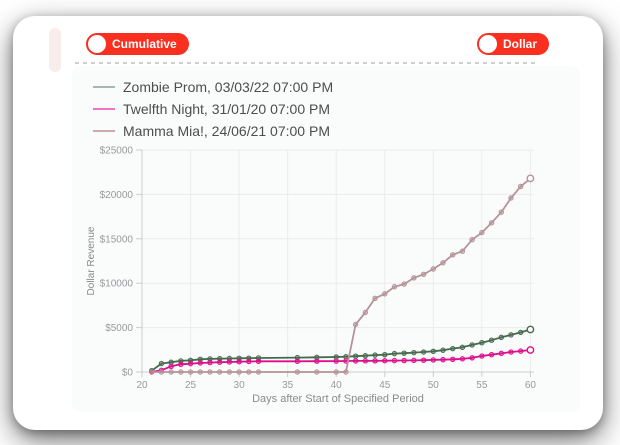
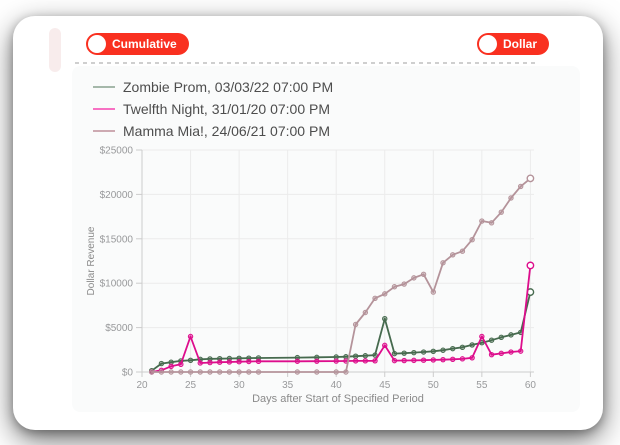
Twelfth Night, 31/01/20 07:00 PM/25: $1000 -> $4000
Zombie Prom, 03/03/22 07:00 PM/45: $2000 -> $6000
Twelfth Night, 31/01/20 07:00 PM/45: $1000 -> $3000
Mamma Mia!, 24/06/21 07:00 PM/50: $12000 -> $9000
Twelfth Night, 31/01/20 07:00 PM/55: $2000 -> $4000
Mamma Mia!, 24/06/21 07:00 PM/55: $16000 -> $17000
Zombie Prom, 03/03/22 07:00 PM/60: $5000 -> $9000
Twelfth Night, 31/01/20 07:00 PM/60: $2000 -> $12000
